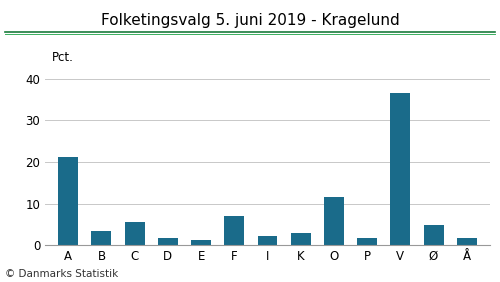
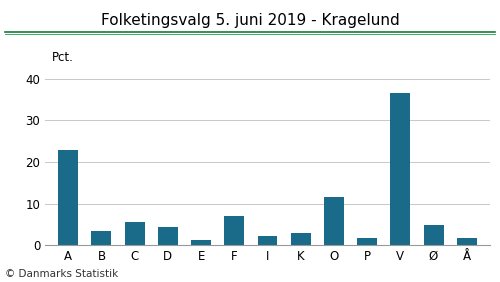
A: 21.2 -> 23.0
D: 1.8 -> 4.5
